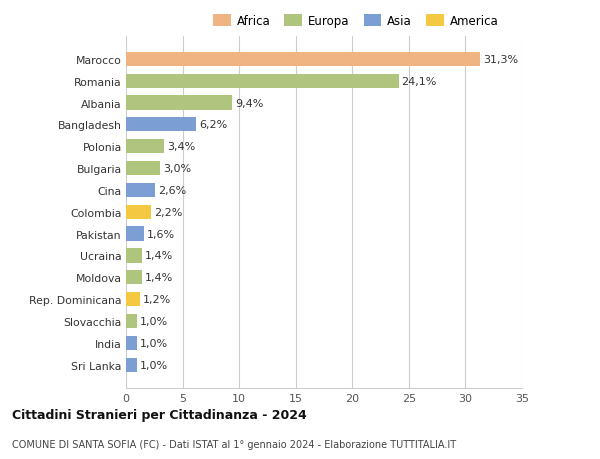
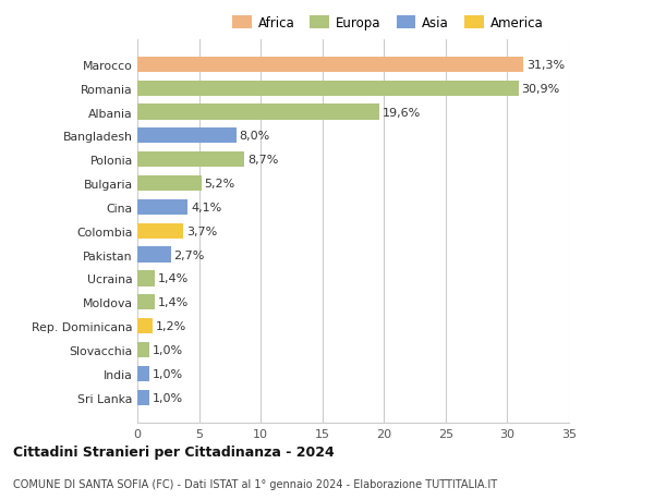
Romania: 24,1% -> 30,9%
Albania: 9,4% -> 19,6%
Bangladesh: 6,2% -> 8,0%
Polonia: 3,4% -> 8,7%
Bulgaria: 3,0% -> 5,2%
Cina: 2,6% -> 4,1%
Colombia: 2,2% -> 3,7%
Pakistan: 1,6% -> 2,7%
